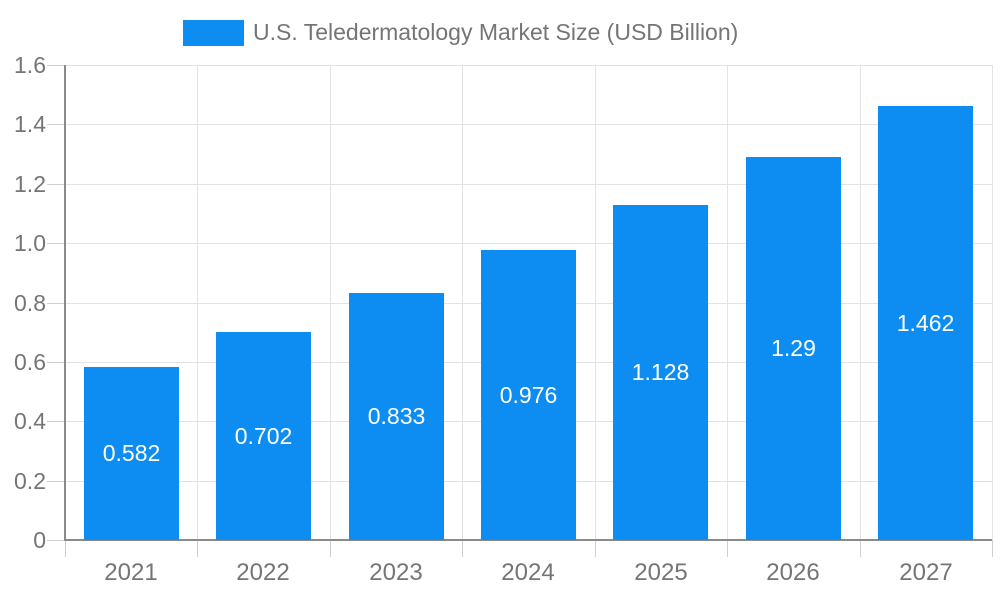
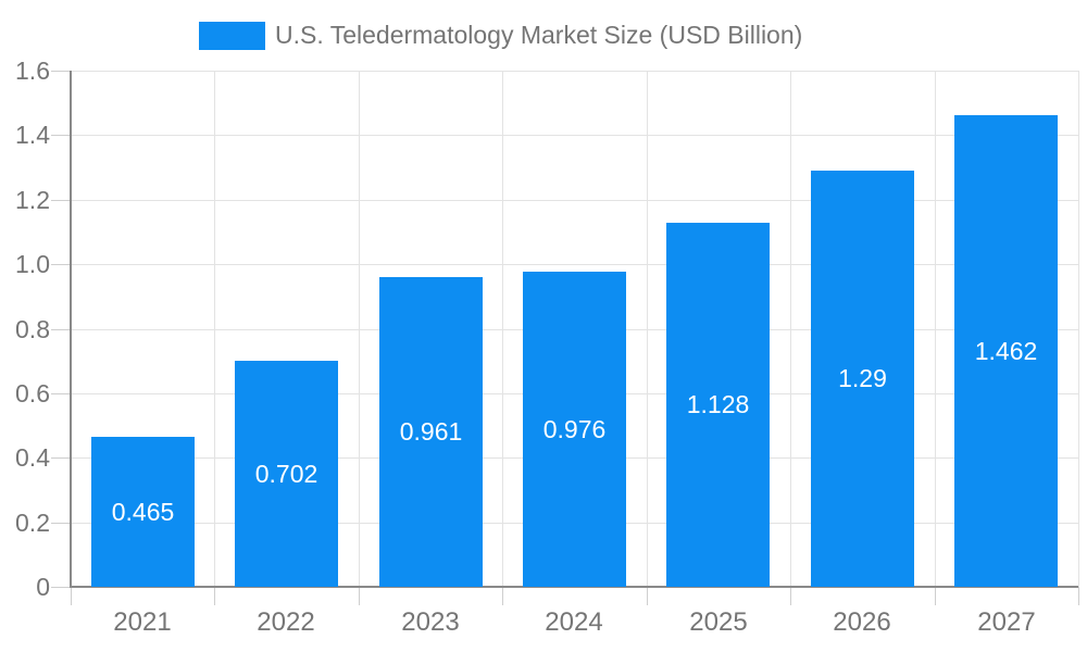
2021: 0.582 -> 0.465
2023: 0.833 -> 0.961
